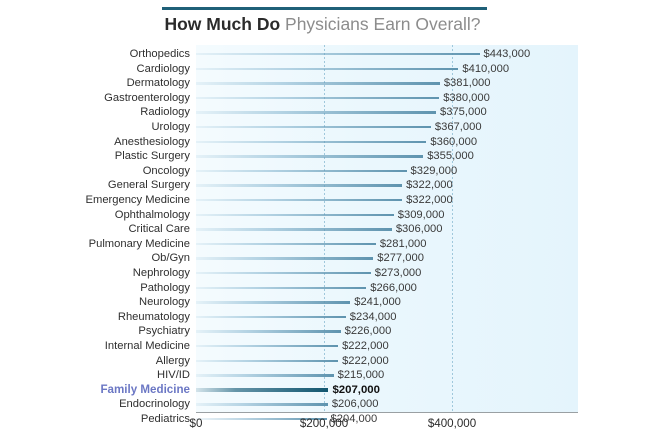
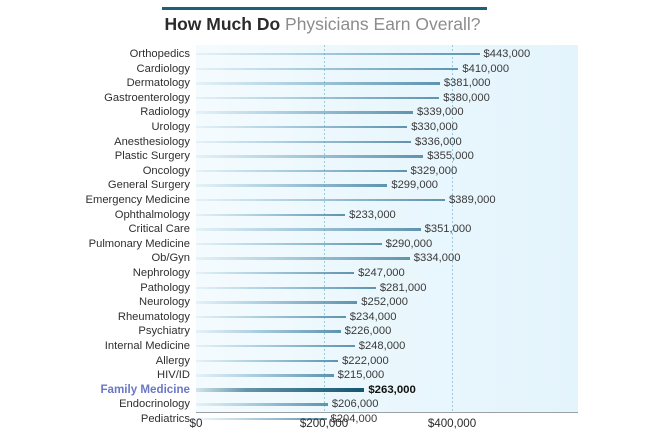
Radiology: $375,000 -> $339,000
Urology: $367,000 -> $330,000
Anesthesiology: $360,000 -> $336,000
General Surgery: $322,000 -> $299,000
Emergency Medicine: $322,000 -> $389,000
Ophthalmology: $309,000 -> $233,000
Critical Care: $306,000 -> $351,000
Pulmonary Medicine: $281,000 -> $290,000
Ob/Gyn: $277,000 -> $334,000
Nephrology: $273,000 -> $247,000
Pathology: $266,000 -> $281,000
Neurology: $241,000 -> $252,000
Internal Medicine: $222,000 -> $248,000
Family Medicine: $207,000 -> $263,000
